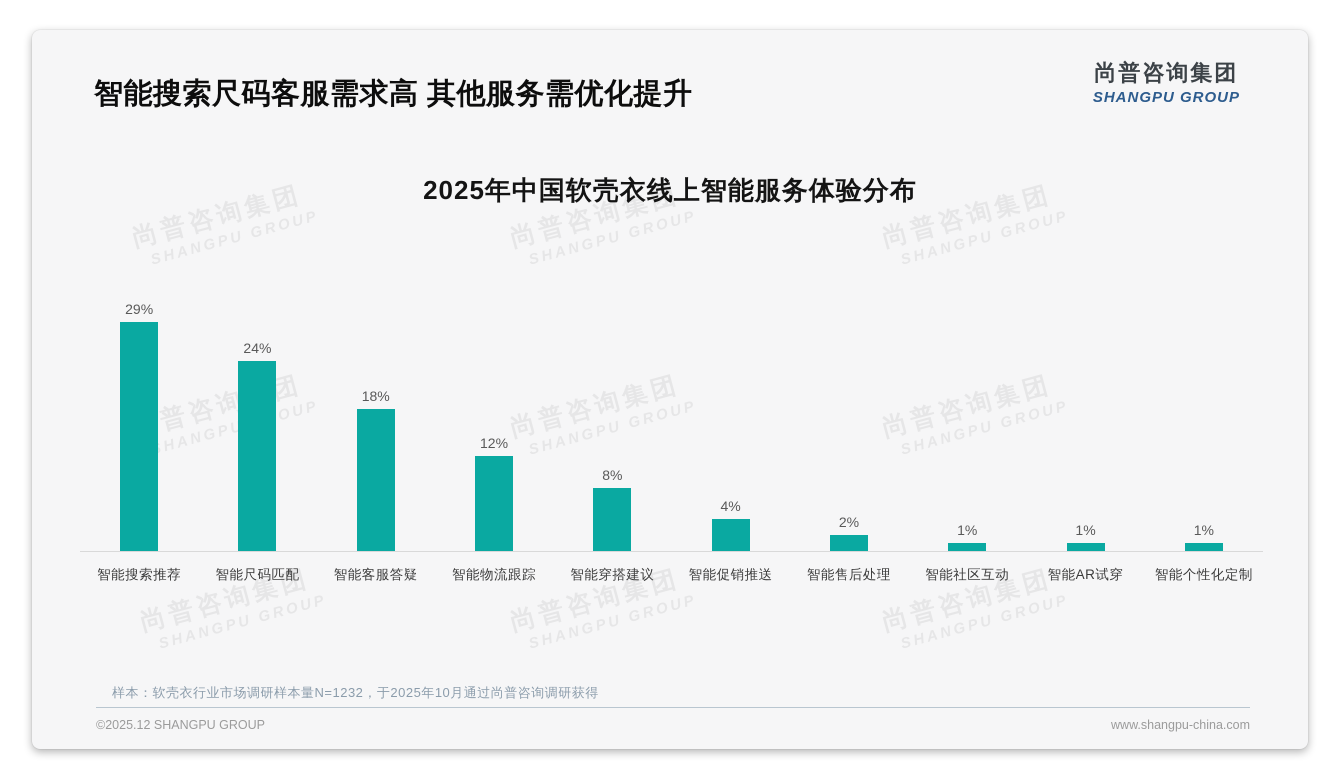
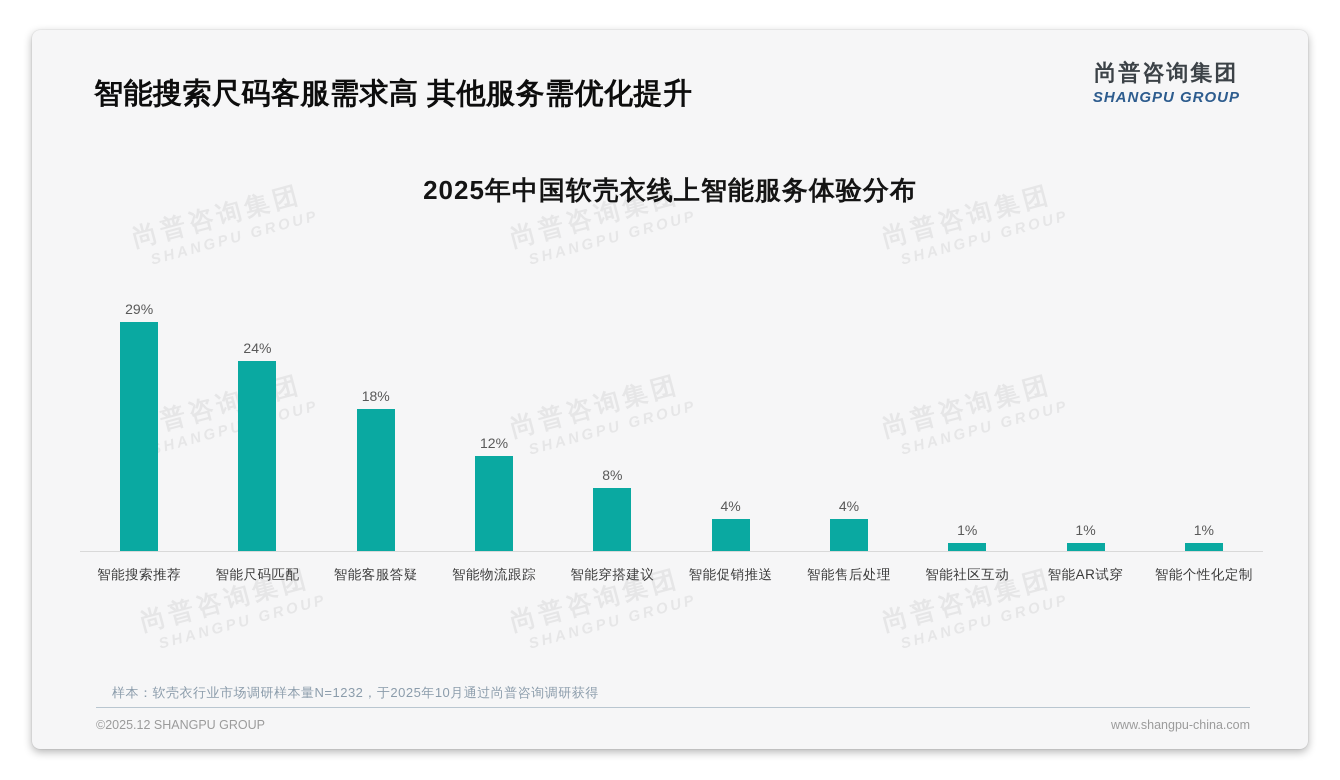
智能售后处理: 2% -> 4%
